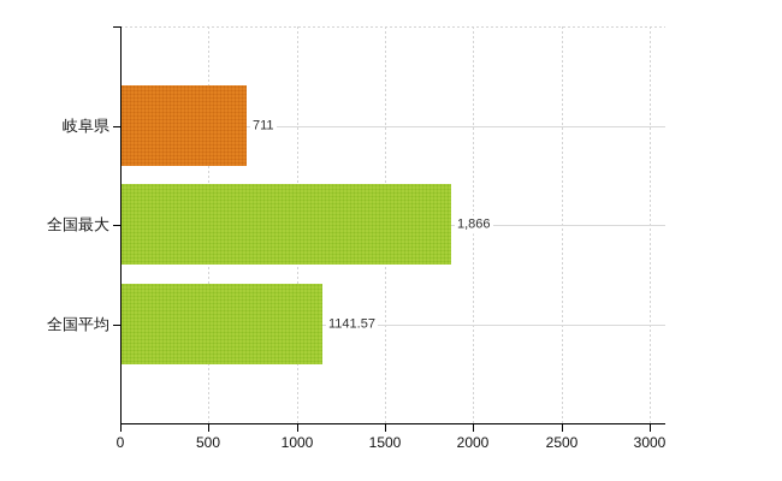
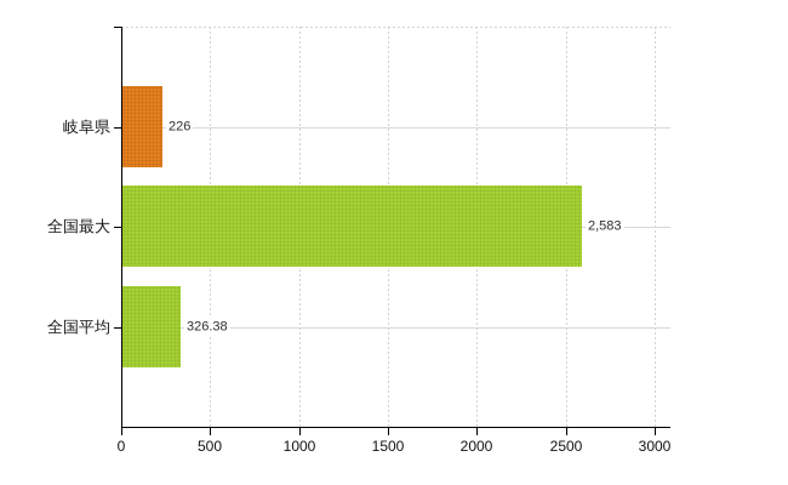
岐阜県: 711 -> 226
全国最大: 1,866 -> 2,583
全国平均: 1141.57 -> 326.38
